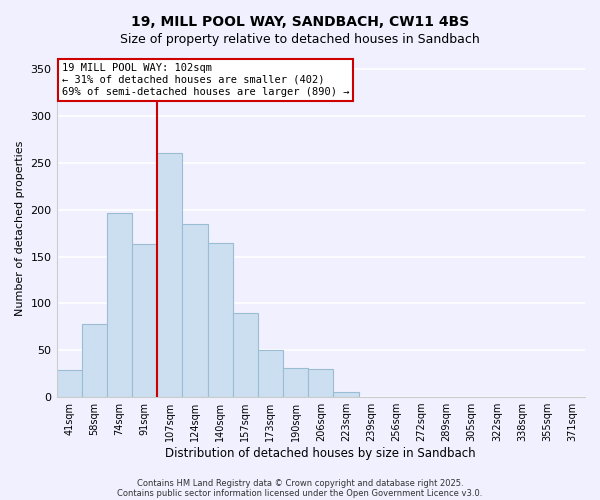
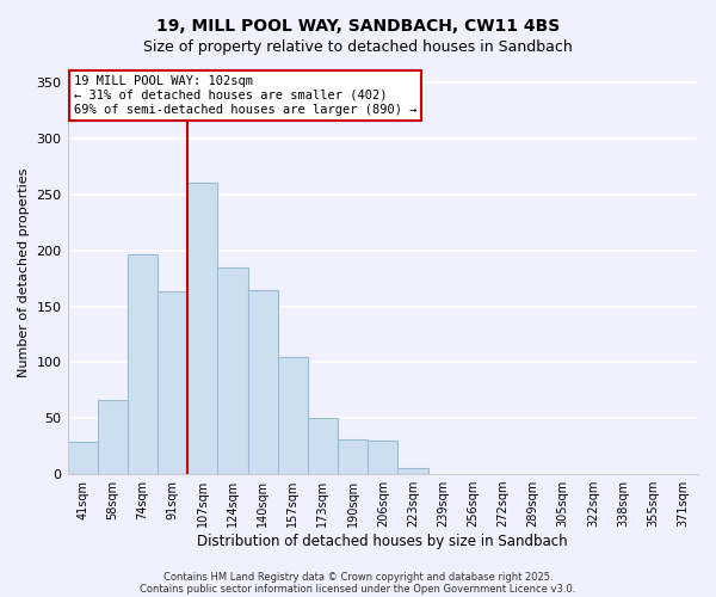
58sqm: 78 -> 66
157sqm: 90 -> 105
